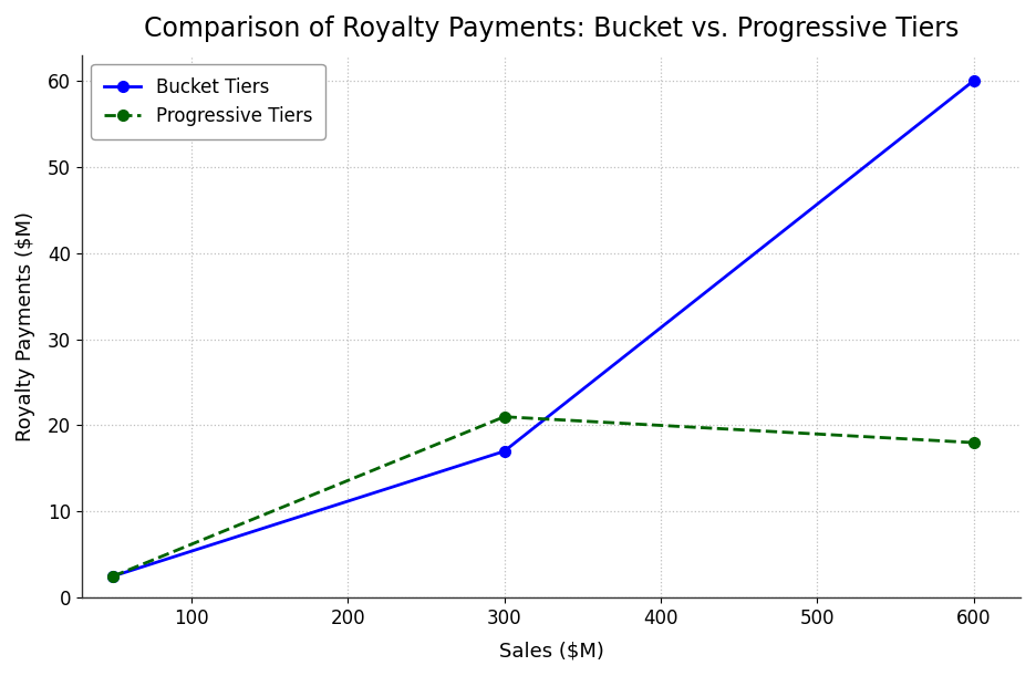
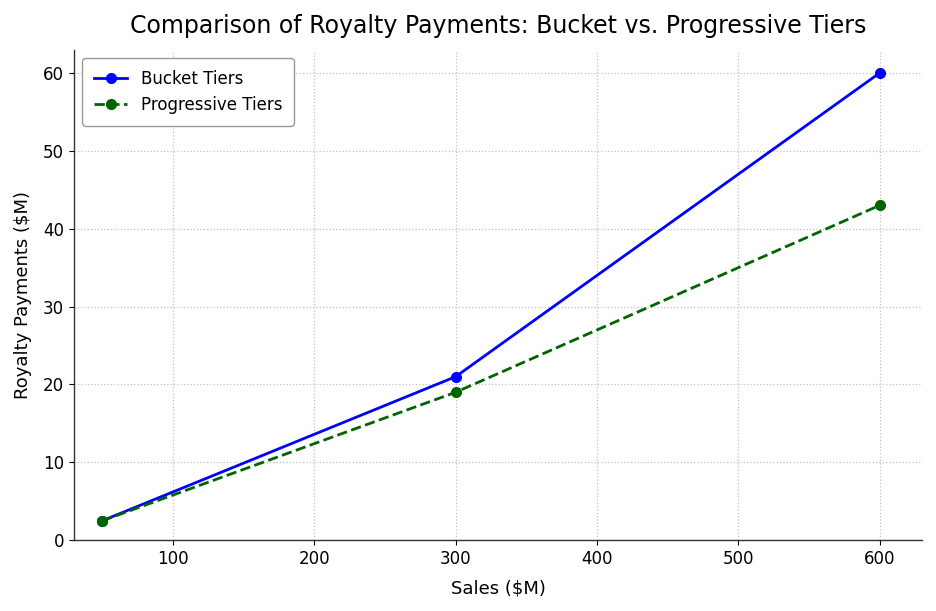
Bucket Tiers/300: 17.0 -> 21.0
Progressive Tiers/300: 21.0 -> 19.0
Progressive Tiers/600: 18.0 -> 43.0
